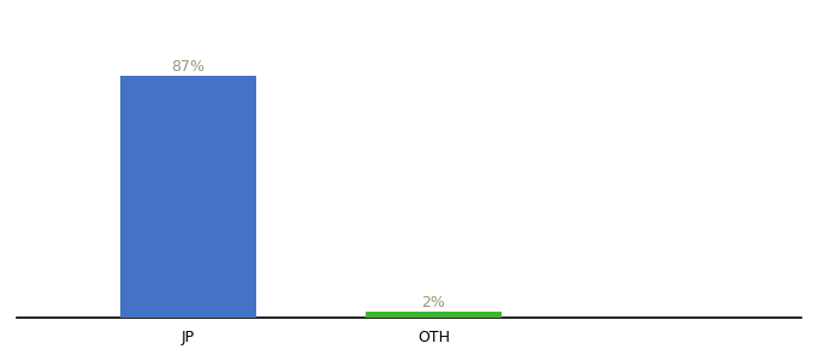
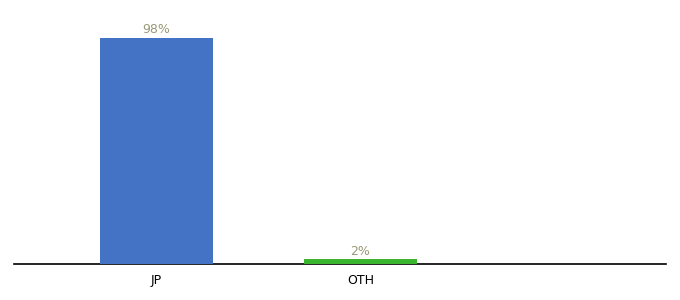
JP: 87% -> 98%
